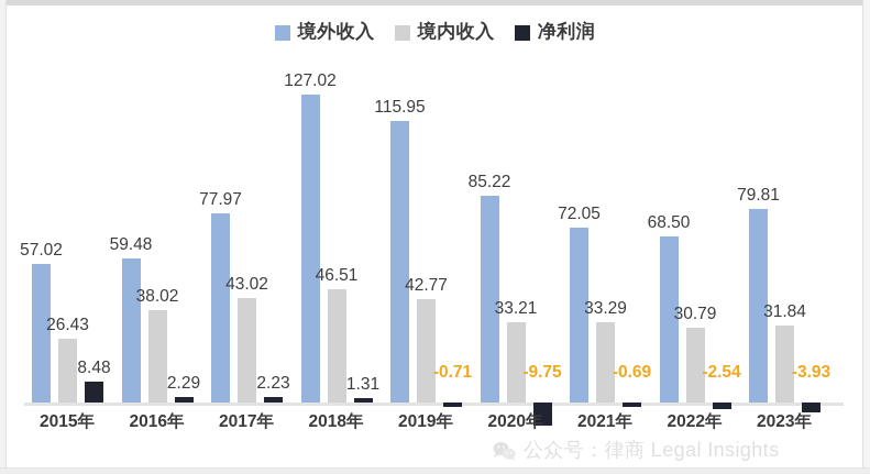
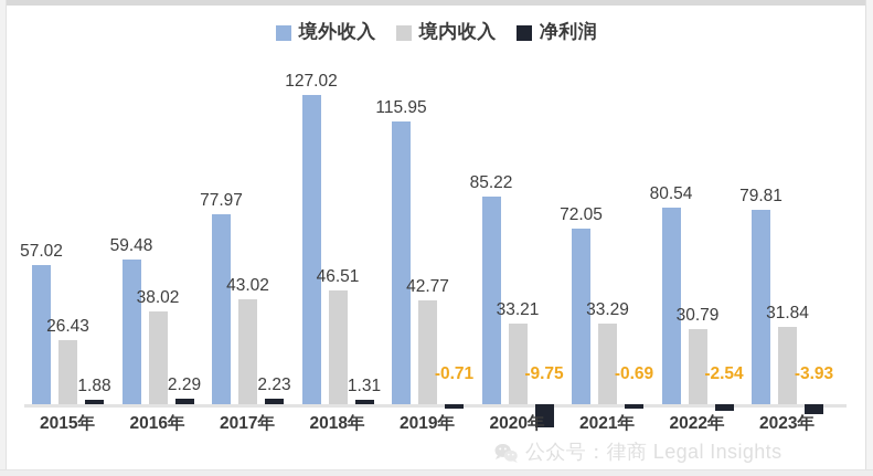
净利润/2015年: 8.48 -> 1.88
境外收入/2022年: 68.50 -> 80.54
